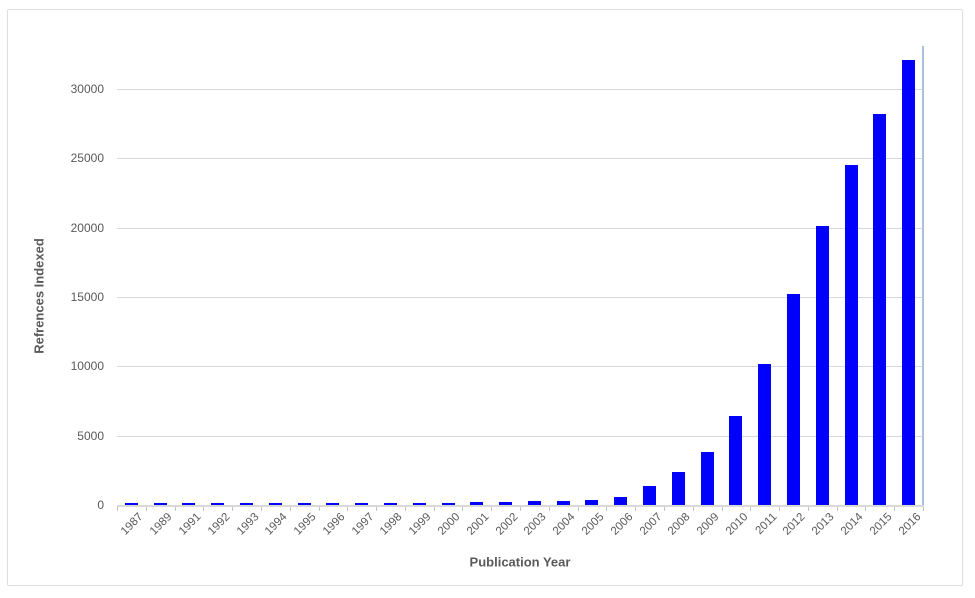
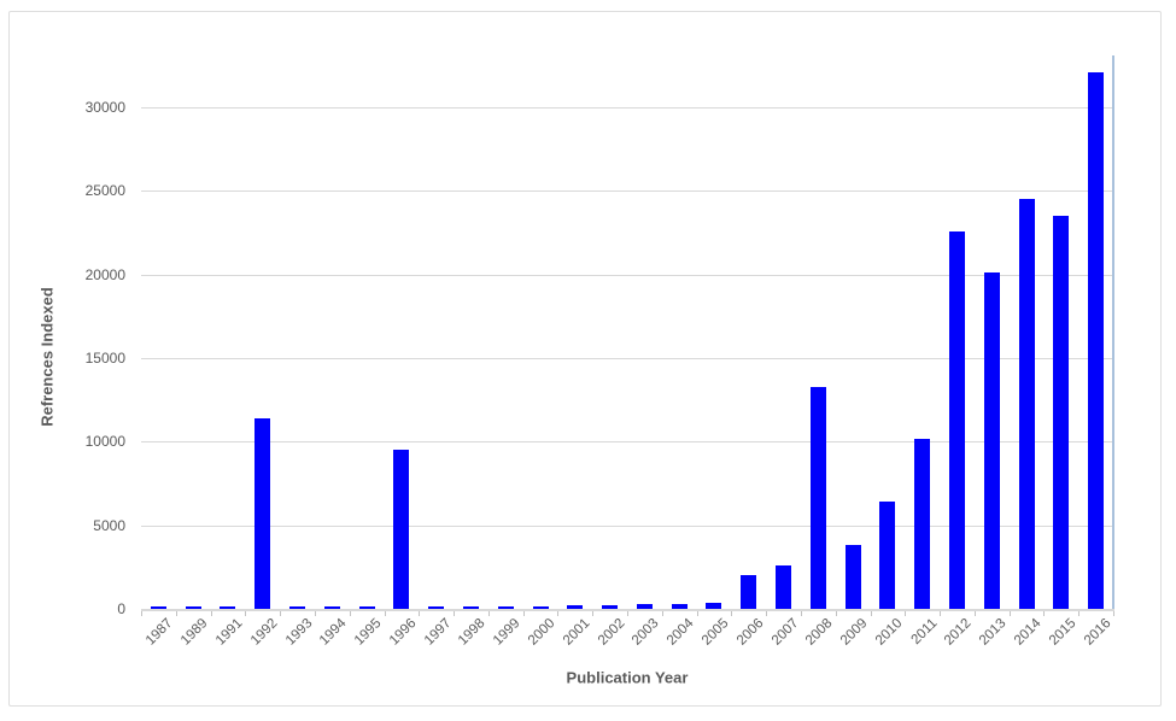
1992: 100 -> 11400
1996: 200 -> 9500
2006: 600 -> 2000
2007: 1400 -> 2600
2008: 2400 -> 13300
2012: 15200 -> 22600
2015: 28200 -> 23500
